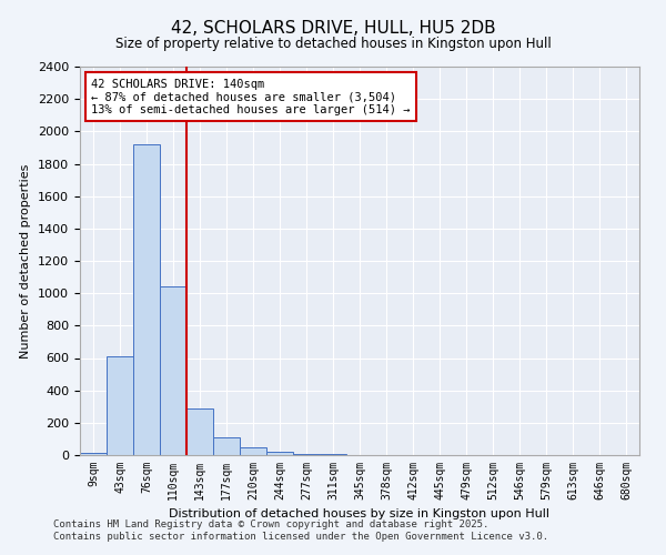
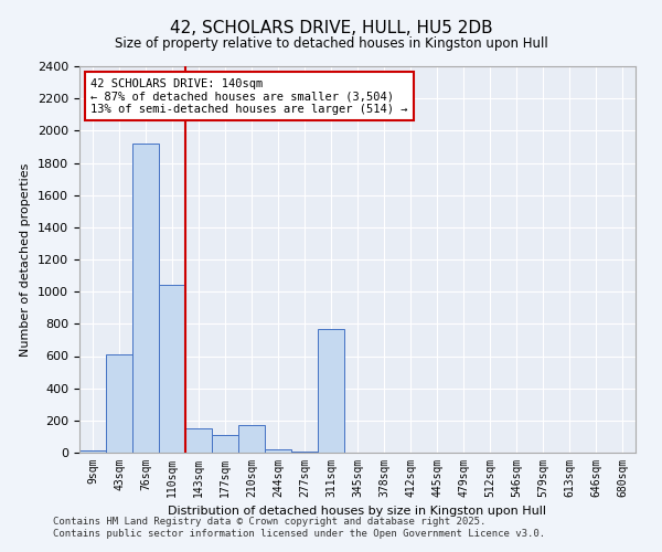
143sqm: 290 -> 150
210sqm: 40 -> 170
311sqm: 0 -> 770
